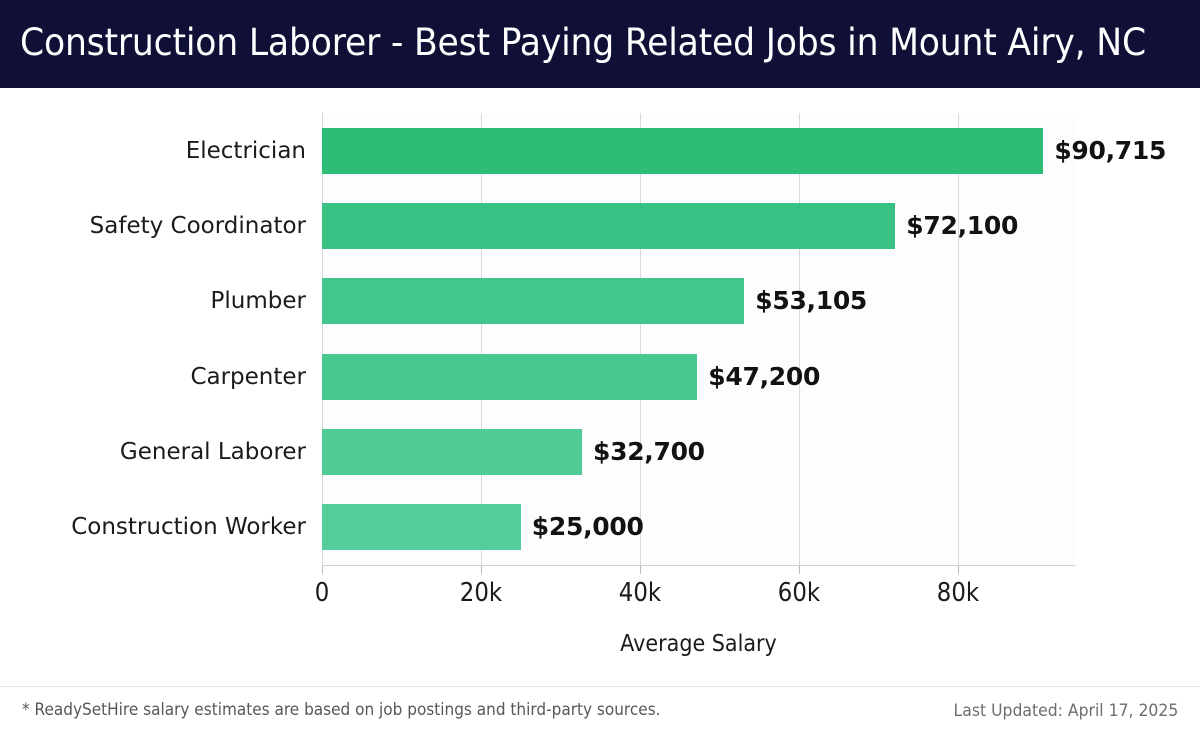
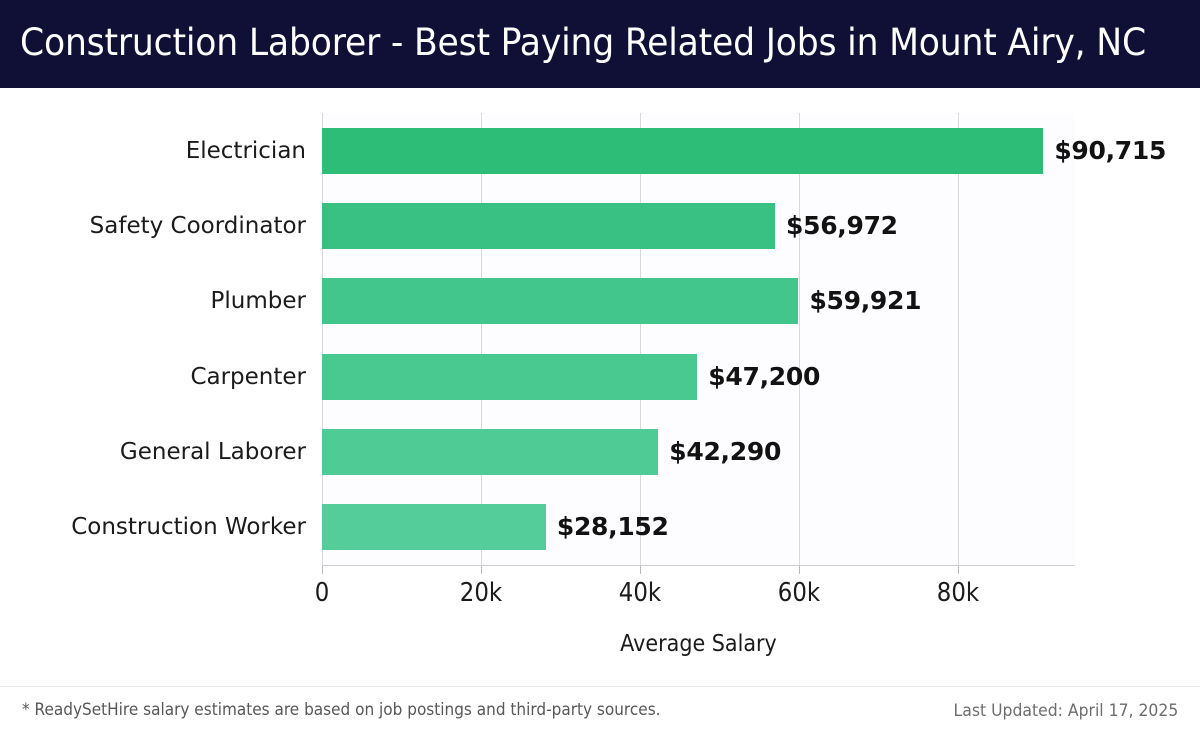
Safety Coordinator: $72,100 -> $56,972
Plumber: $53,105 -> $59,921
General Laborer: $32,700 -> $42,290
Construction Worker: $25,000 -> $28,152
